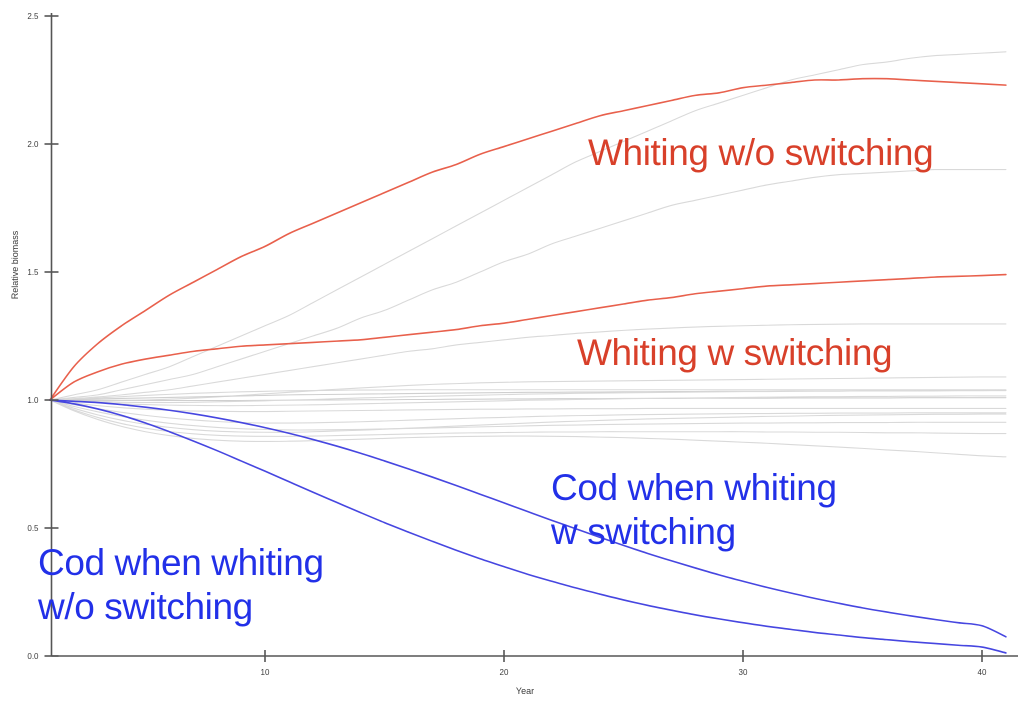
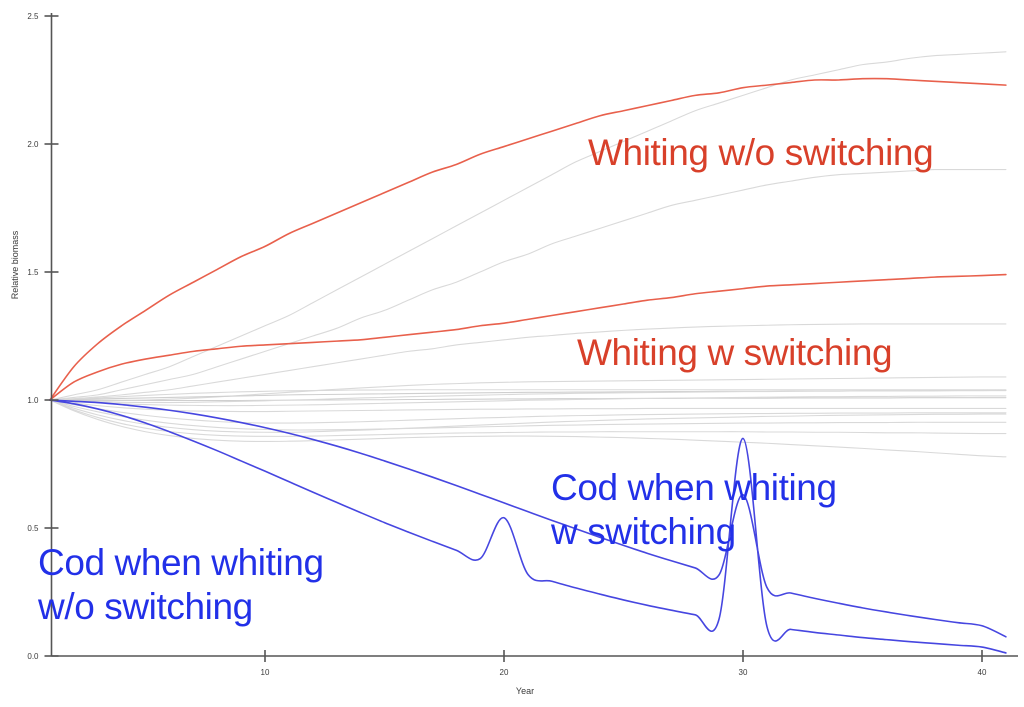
Cod when whiting w/o switching/20: 0.35 -> 0.54
Cod when whiting w switching/30: 0.29 -> 0.63
Cod when whiting w/o switching/30: 0.13 -> 0.85
